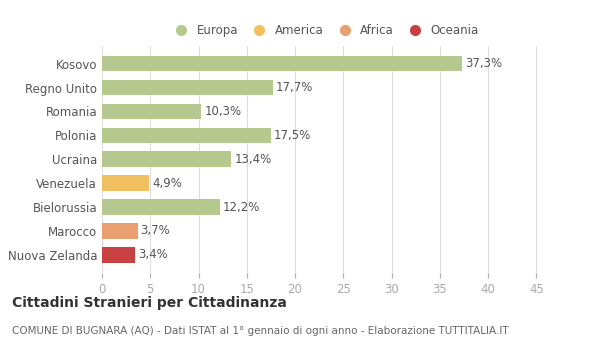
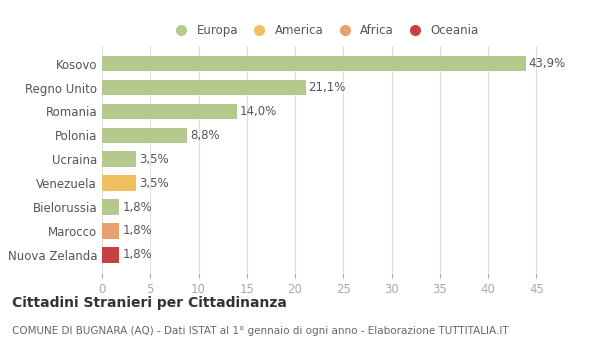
Kosovo: 37,3% -> 43,9%
Regno Unito: 17,7% -> 21,1%
Romania: 10,3% -> 14,0%
Polonia: 17,5% -> 8,8%
Ucraina: 13,4% -> 3,5%
Venezuela: 4,9% -> 3,5%
Bielorussia: 12,2% -> 1,8%
Marocco: 3,7% -> 1,8%
Nuova Zelanda: 3,4% -> 1,8%
